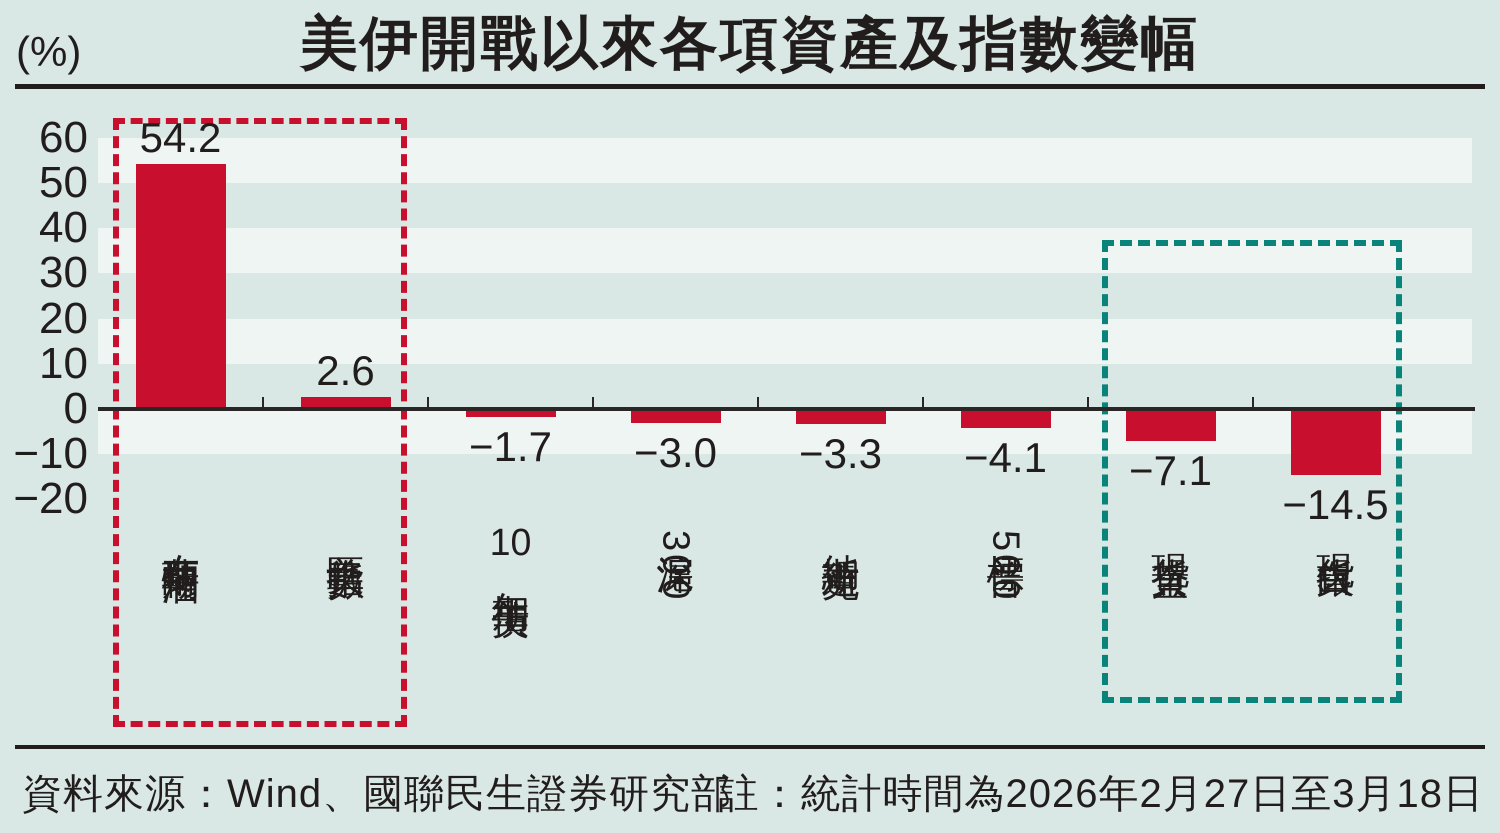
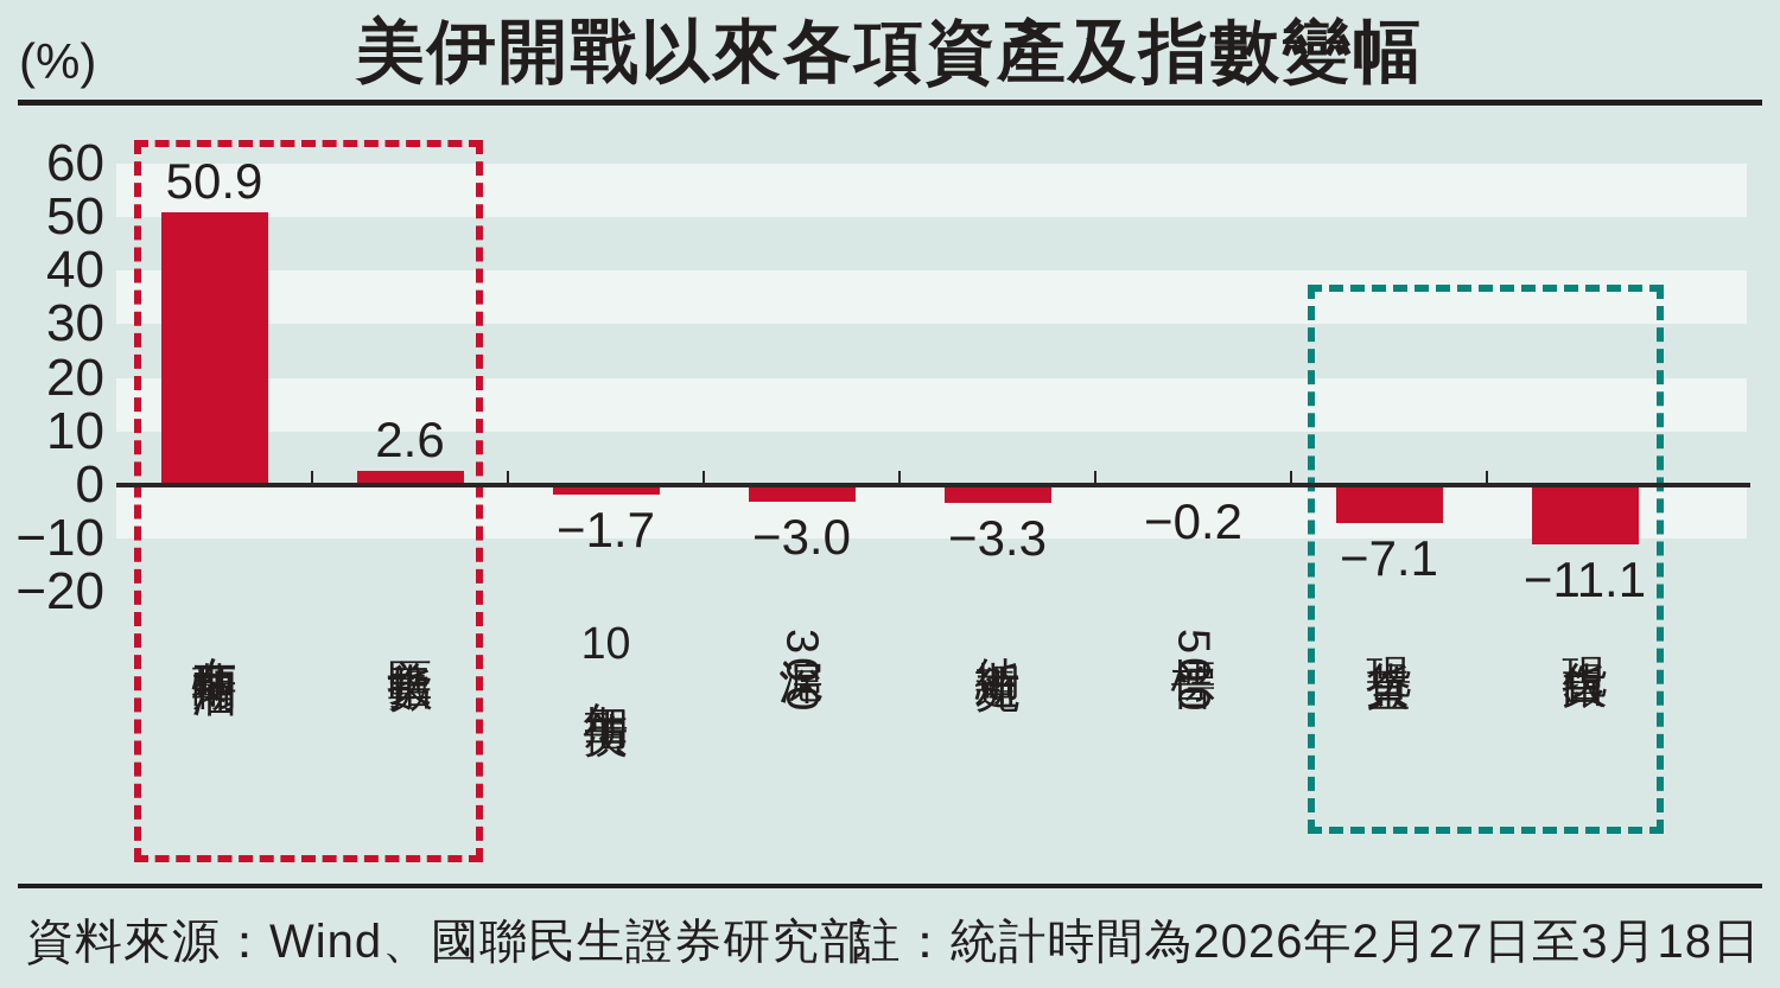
布蘭特期油: 54.2 -> 50.9
標普500: −4.1 -> −0.2
現貨白銀: −14.5 -> −11.1
